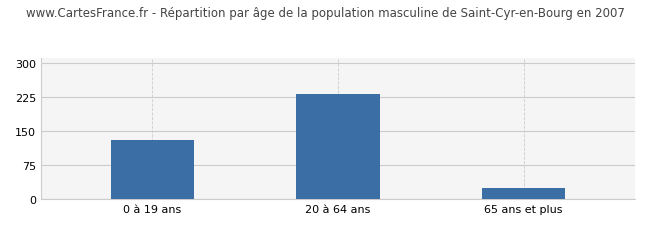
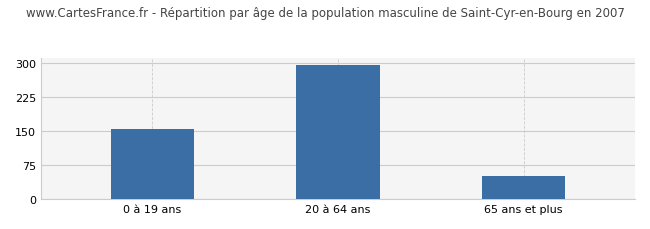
0 à 19 ans: 130 -> 155
20 à 64 ans: 230 -> 295
65 ans et plus: 25 -> 50
